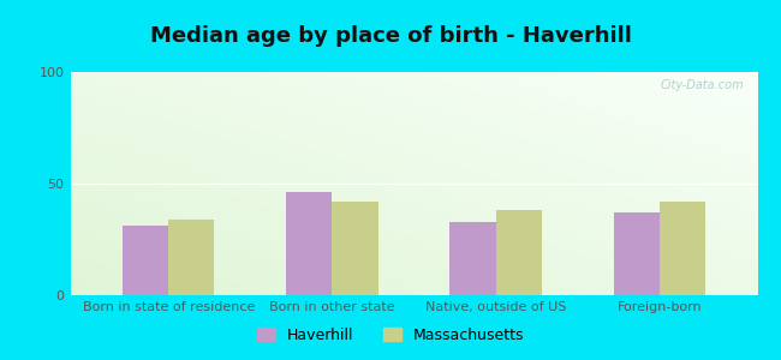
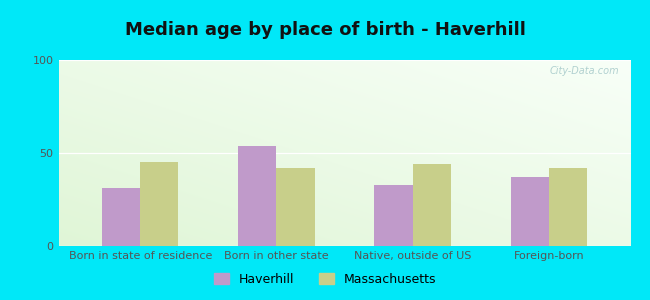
Massachusetts/Born in state of residence: 34 -> 45
Haverhill/Born in other state: 46 -> 54
Massachusetts/Native, outside of US: 38 -> 44
